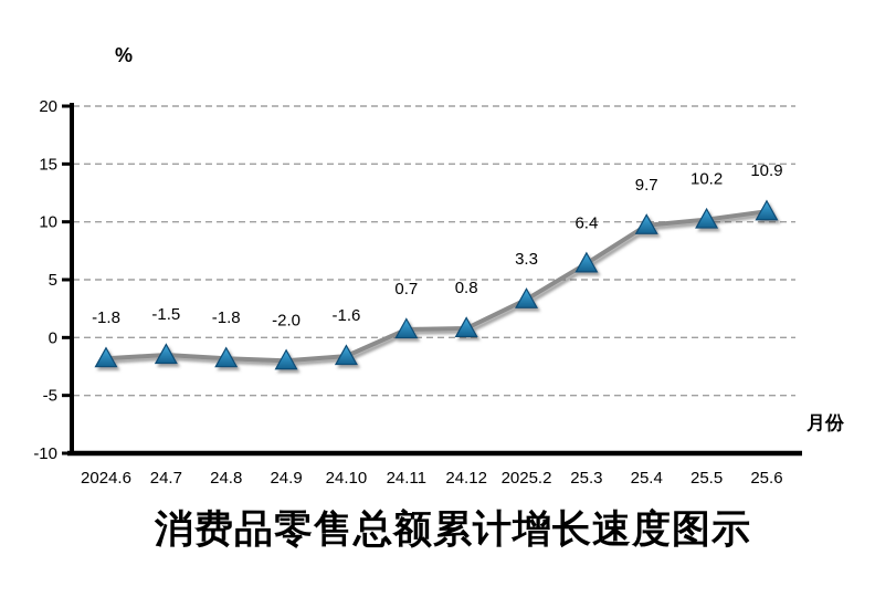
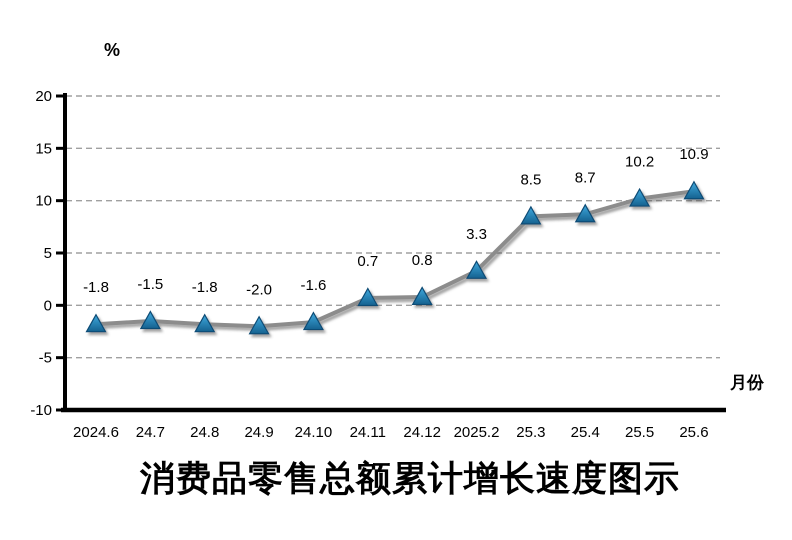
25.3: 6.4 -> 8.5
25.4: 9.7 -> 8.7
